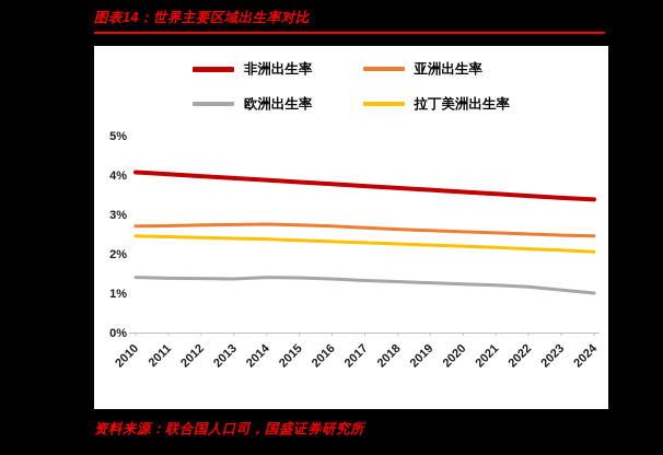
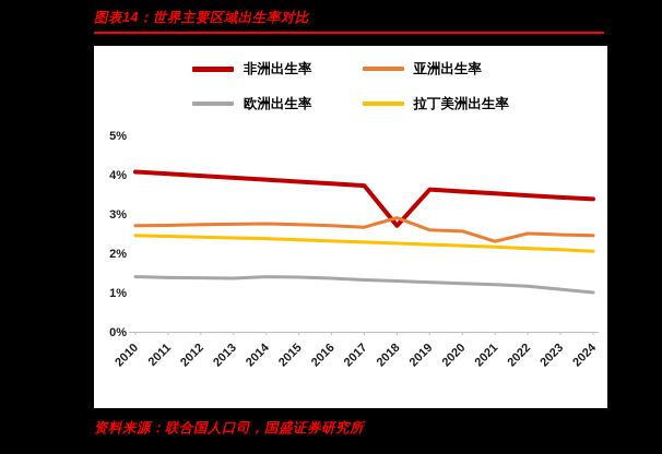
非洲出生率/2018: 3.7% -> 2.7%
亚洲出生率/2018: 2.6% -> 2.9%
亚洲出生率/2021: 2.5% -> 2.3%
